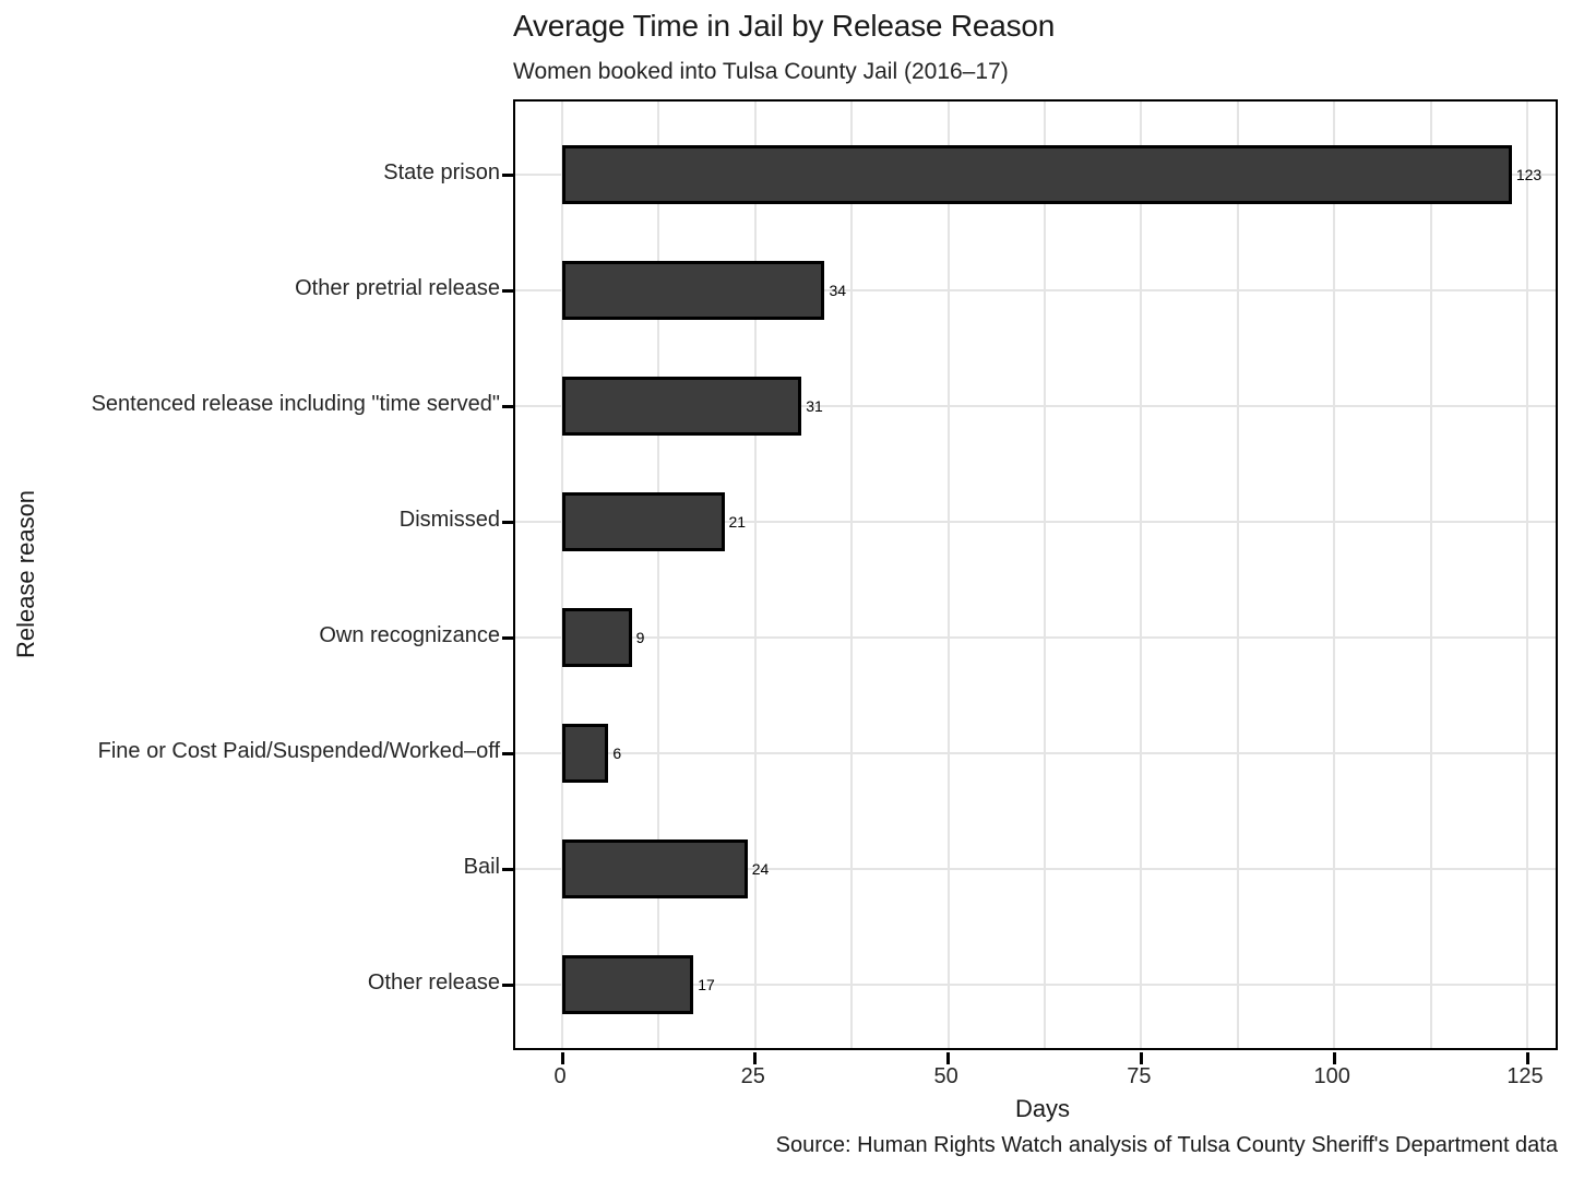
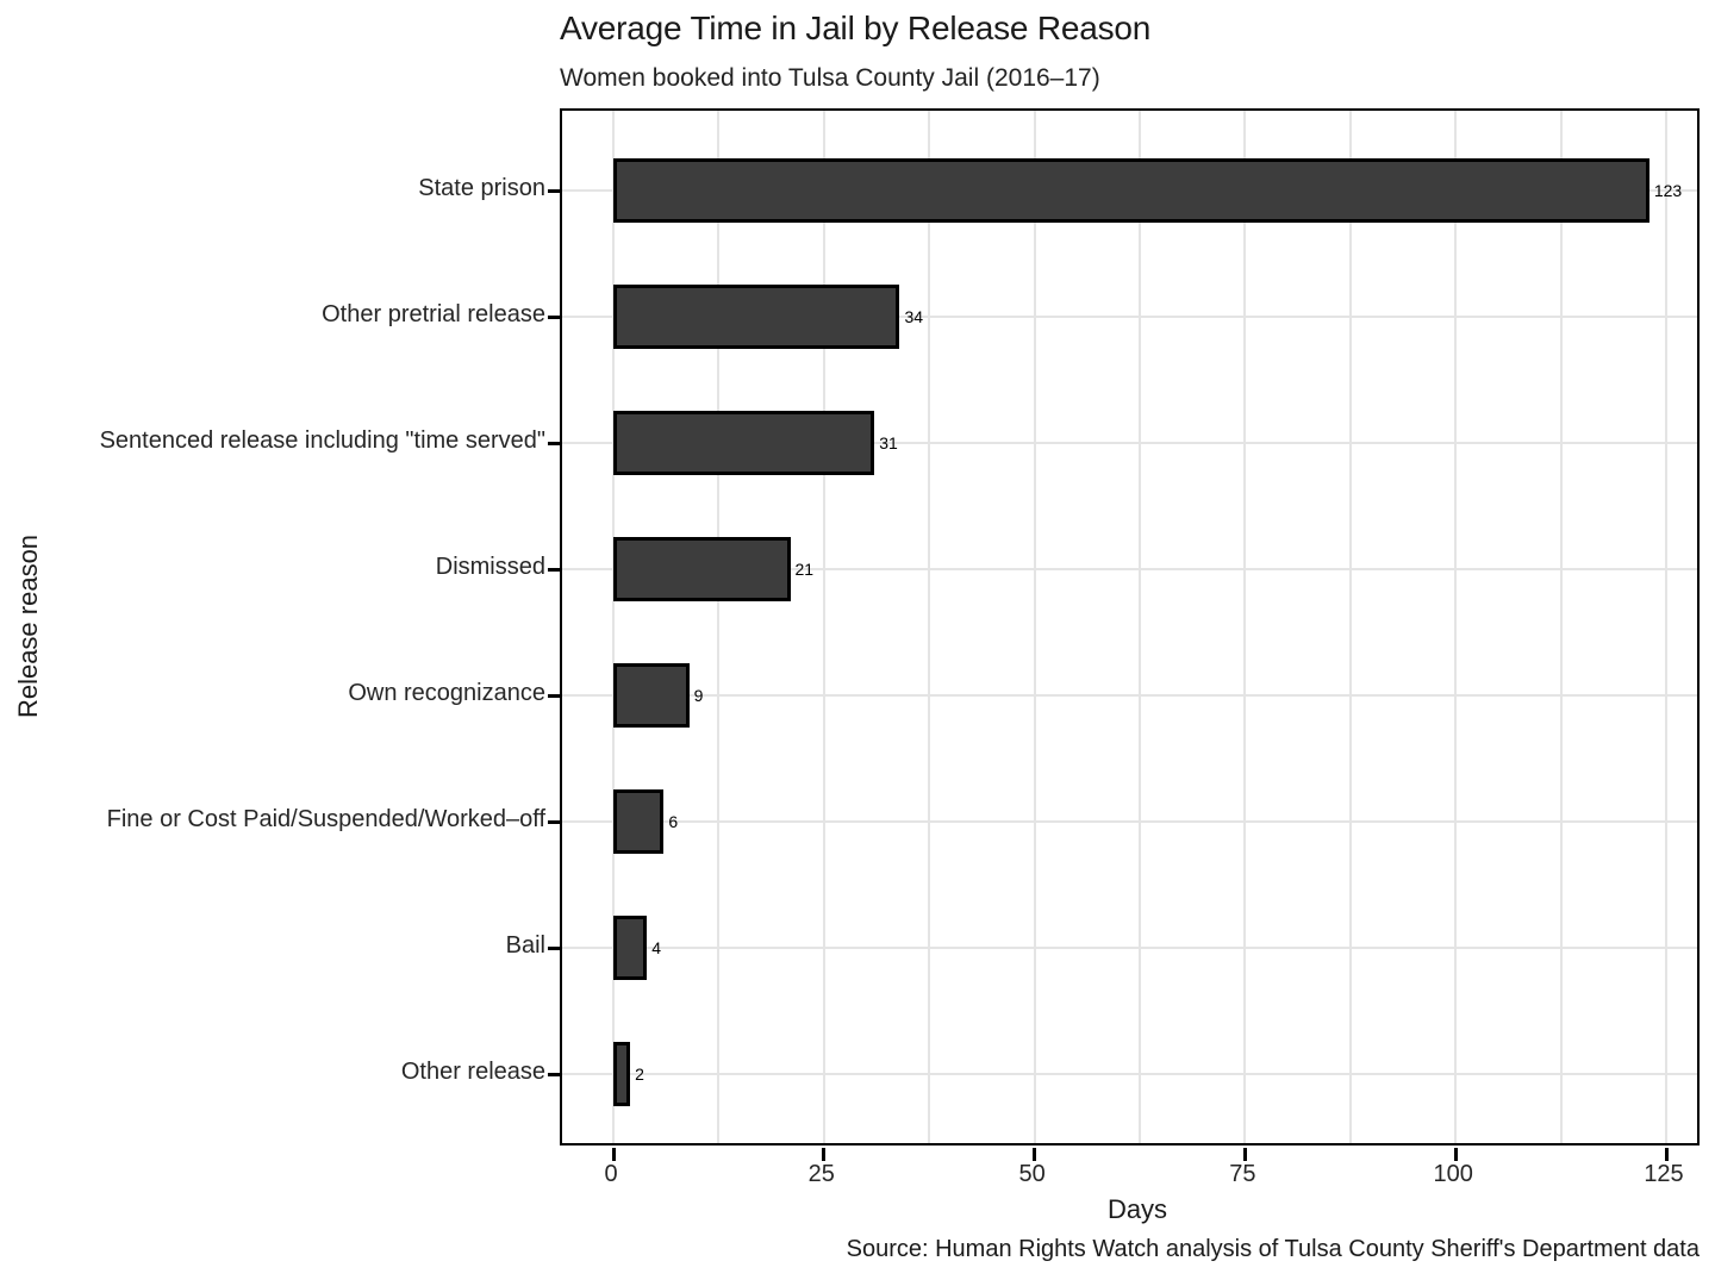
Bail: 24 -> 4
Other release: 17 -> 2
